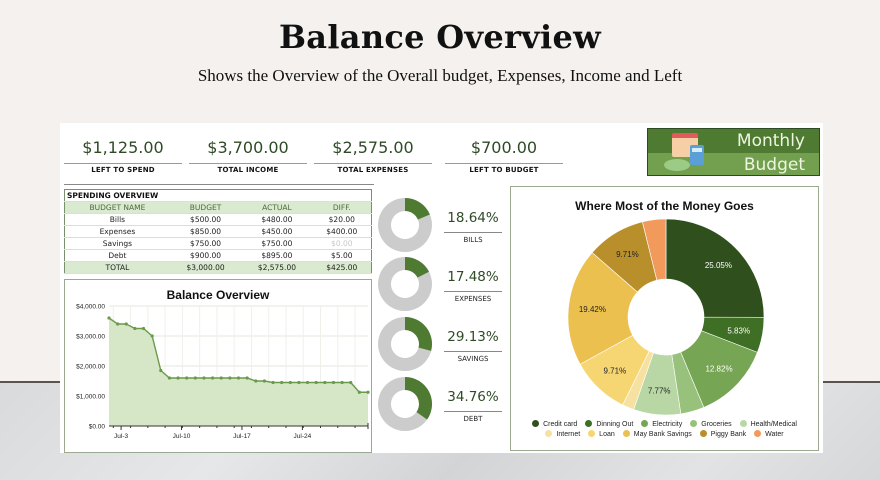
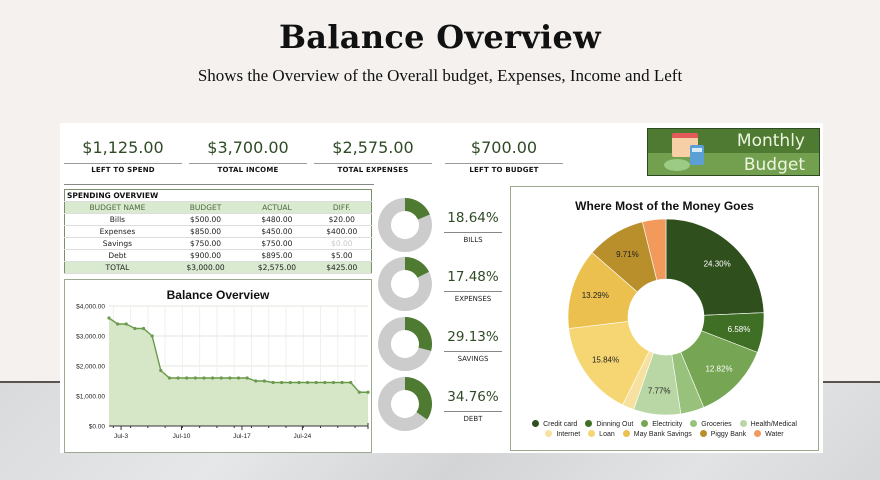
Where Most of the Money Goes/Credit card: 25.05% -> 24.30%
Where Most of the Money Goes/Dinning Out: 5.83% -> 6.58%
Where Most of the Money Goes/Loan: 9.71% -> 15.84%
Where Most of the Money Goes/May Bank Savings: 19.42% -> 13.29%
